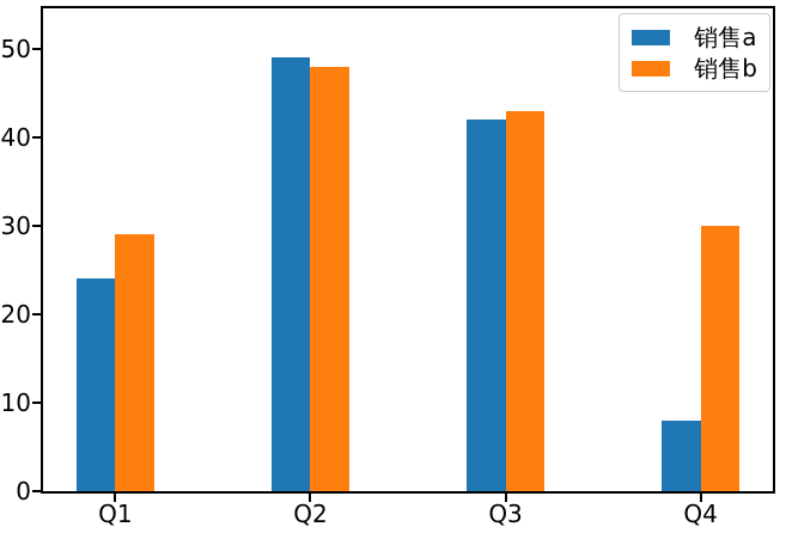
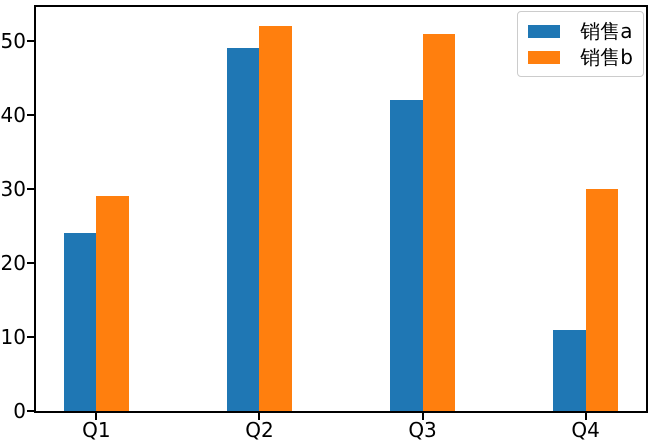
销售b/Q2: 48 -> 52
销售b/Q3: 43 -> 51
销售a/Q4: 8 -> 11
